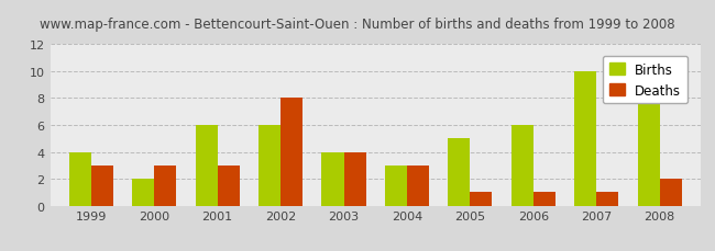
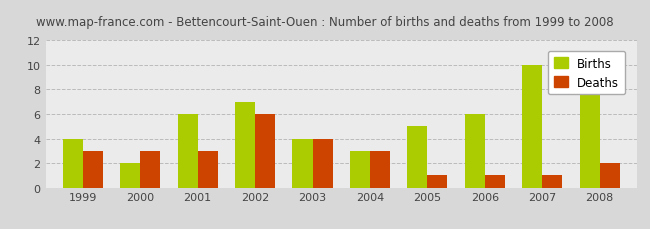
Births/2002: 6 -> 7
Deaths/2002: 8 -> 6
